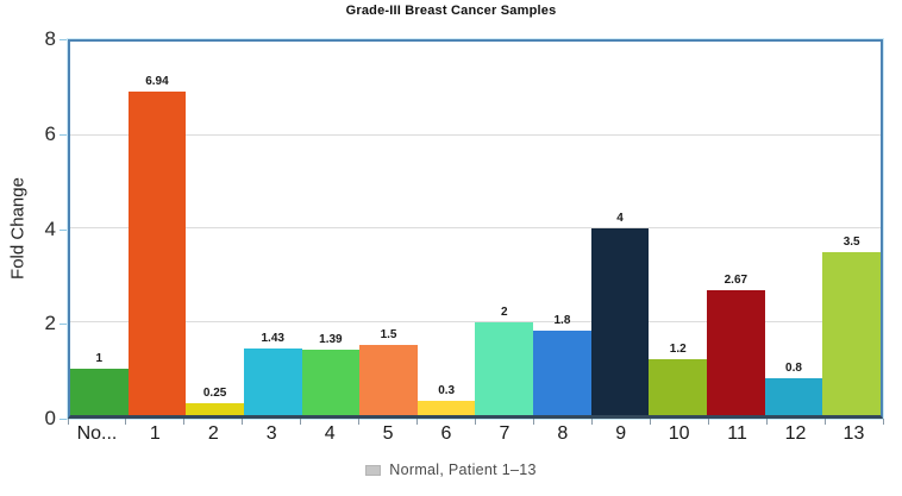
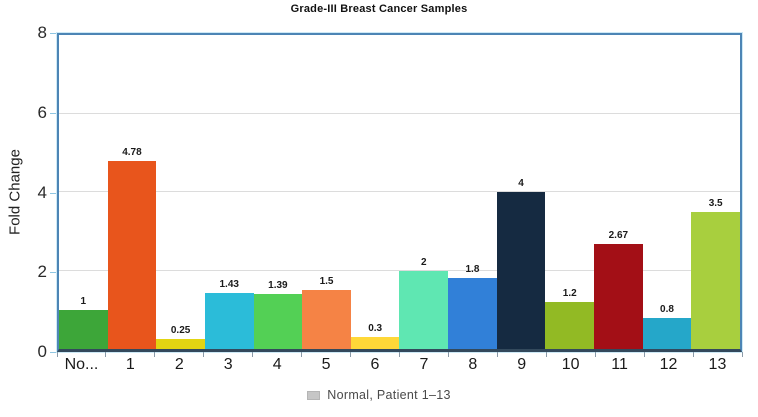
1: 6.94 -> 4.78
